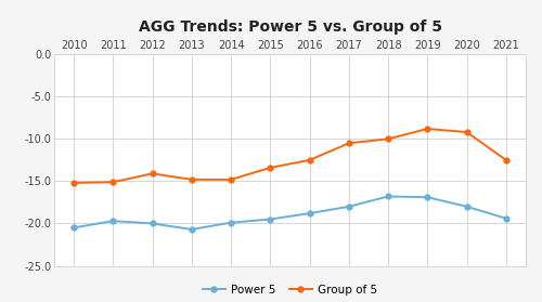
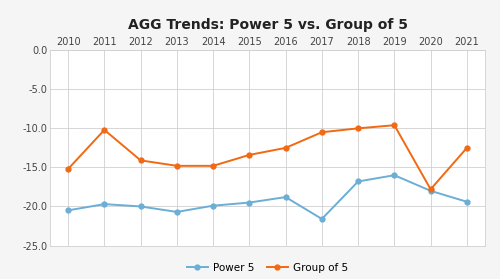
Group of 5/2011: -15.1 -> -10.2
Power 5/2017: -18.0 -> -21.6
Power 5/2019: -16.9 -> -16.0
Group of 5/2019: -8.8 -> -9.6
Group of 5/2020: -9.2 -> -17.8
